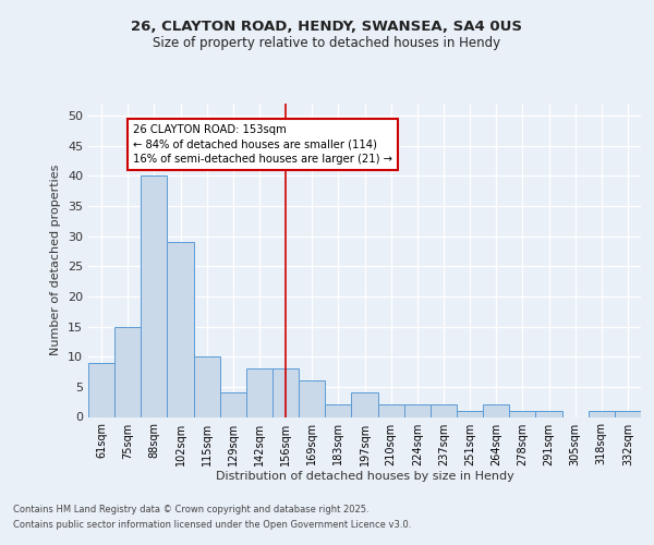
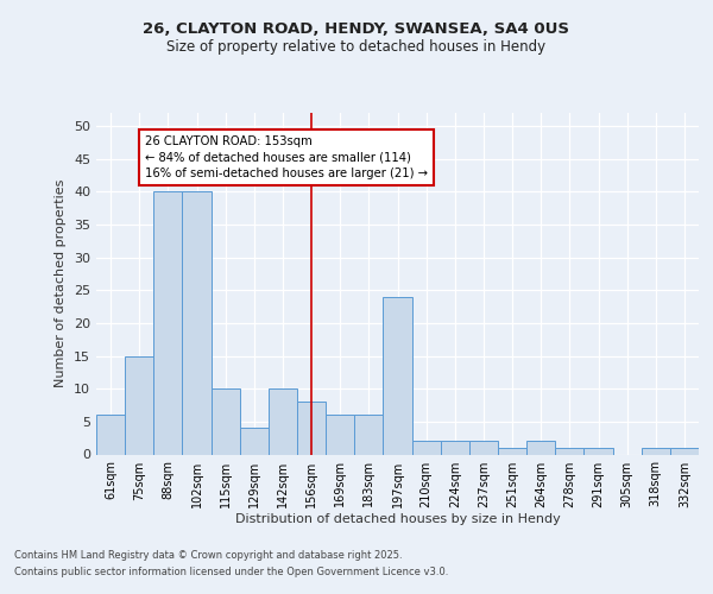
61sqm: 9 -> 6
102sqm: 29 -> 40
142sqm: 8 -> 10
183sqm: 2 -> 6
197sqm: 4 -> 24
